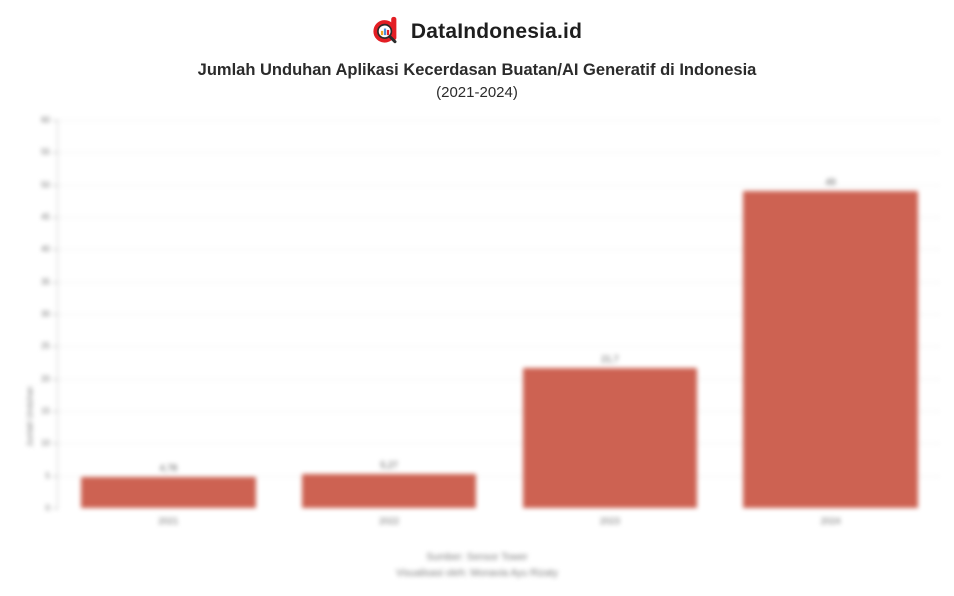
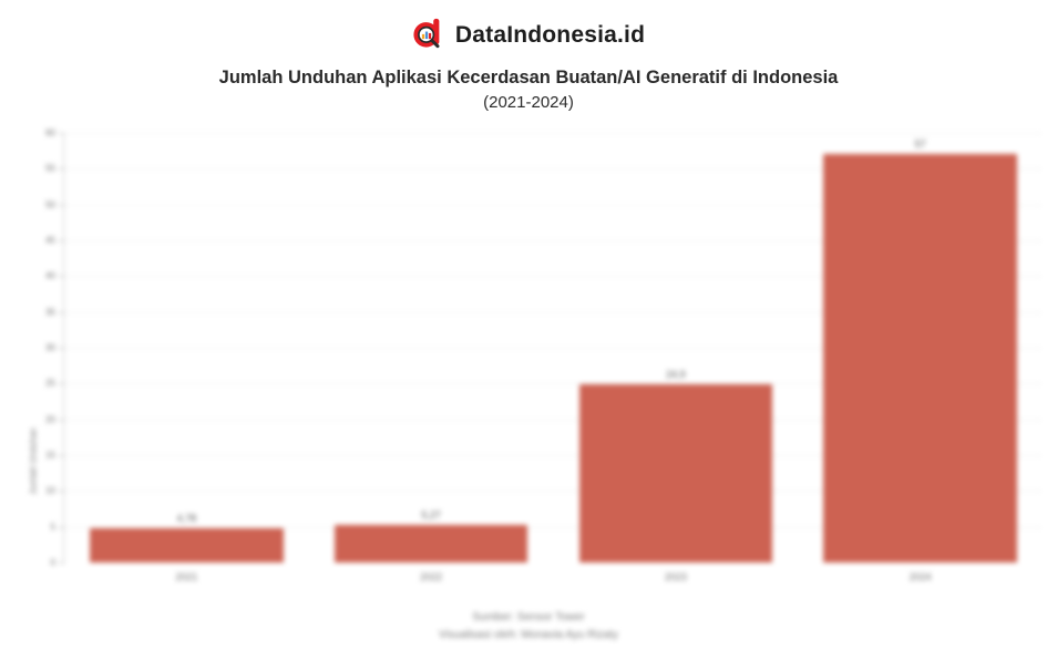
2023: 21,7 -> 24,9
2024: 49 -> 57
